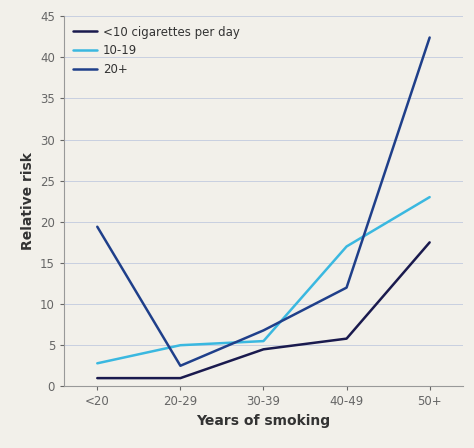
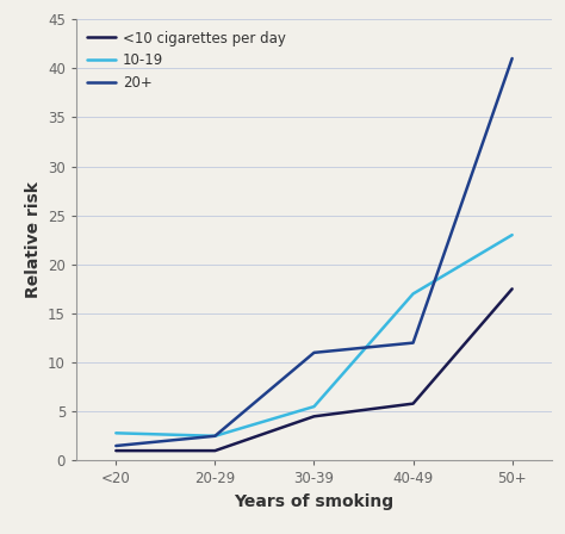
20+/<20: 19.4 -> 1.5
10-19/20-29: 5.0 -> 2.5
20+/30-39: 6.8 -> 11.0
20+/50+: 42.4 -> 41.0
